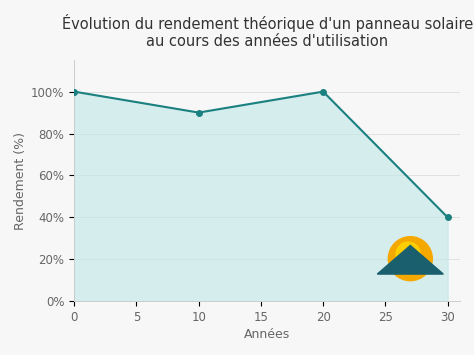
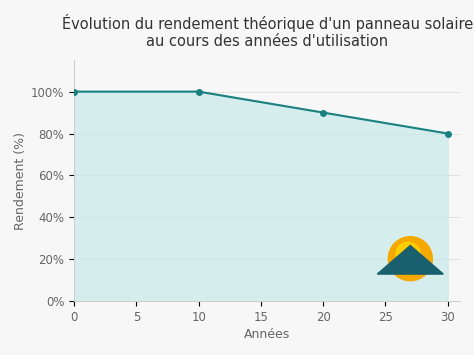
10: 90% -> 100%
20: 100% -> 90%
30: 40% -> 80%
